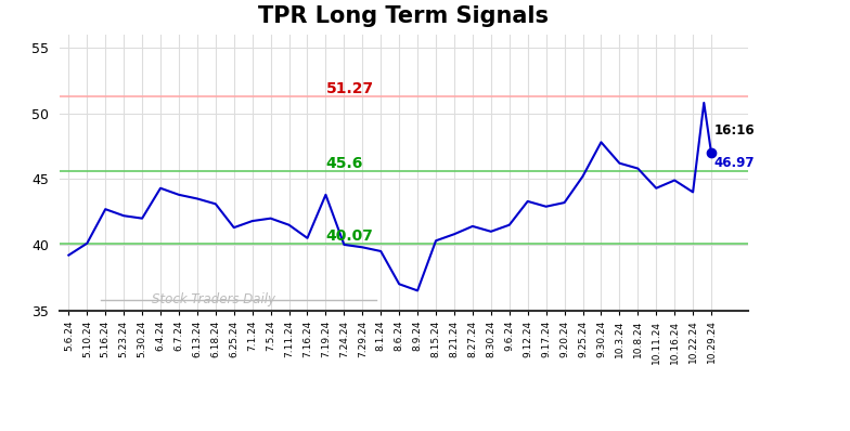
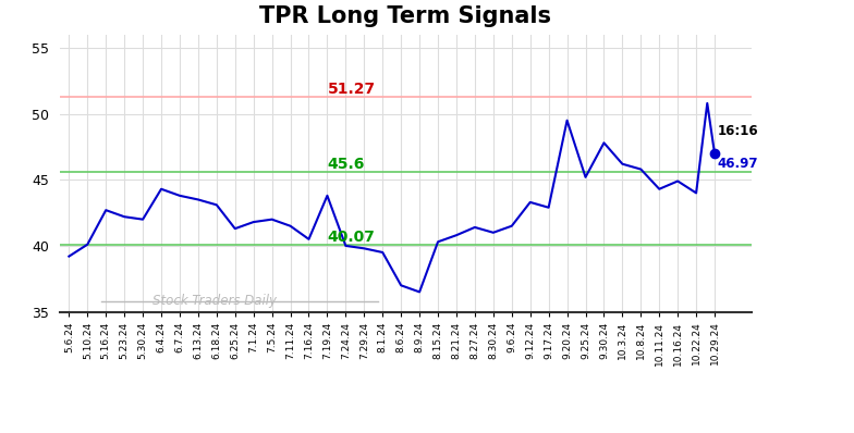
9.20.24: 43.2 -> 49.5
